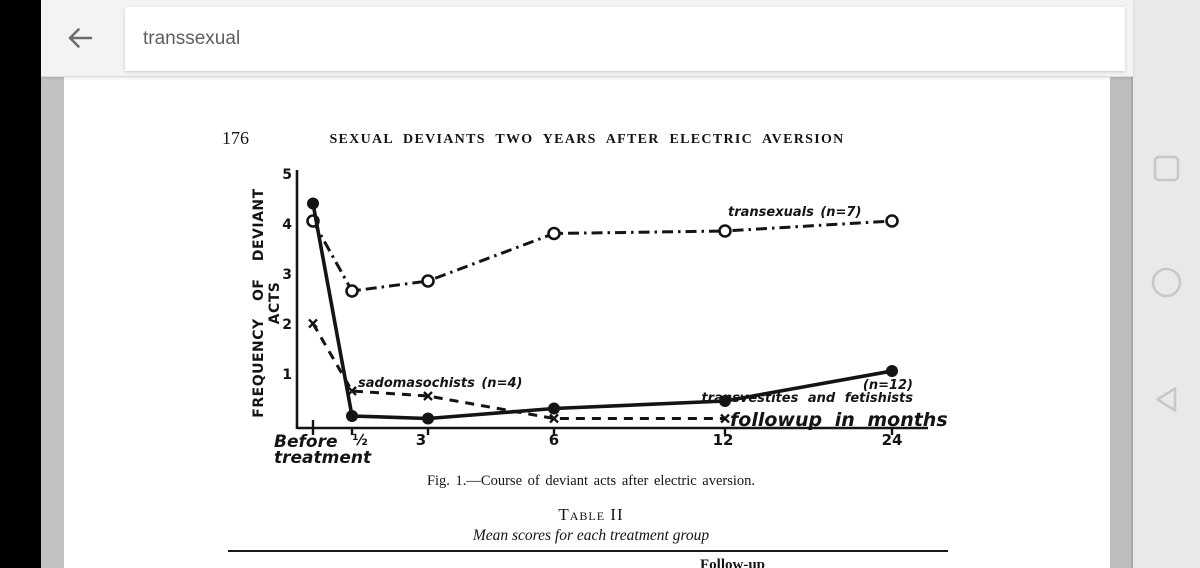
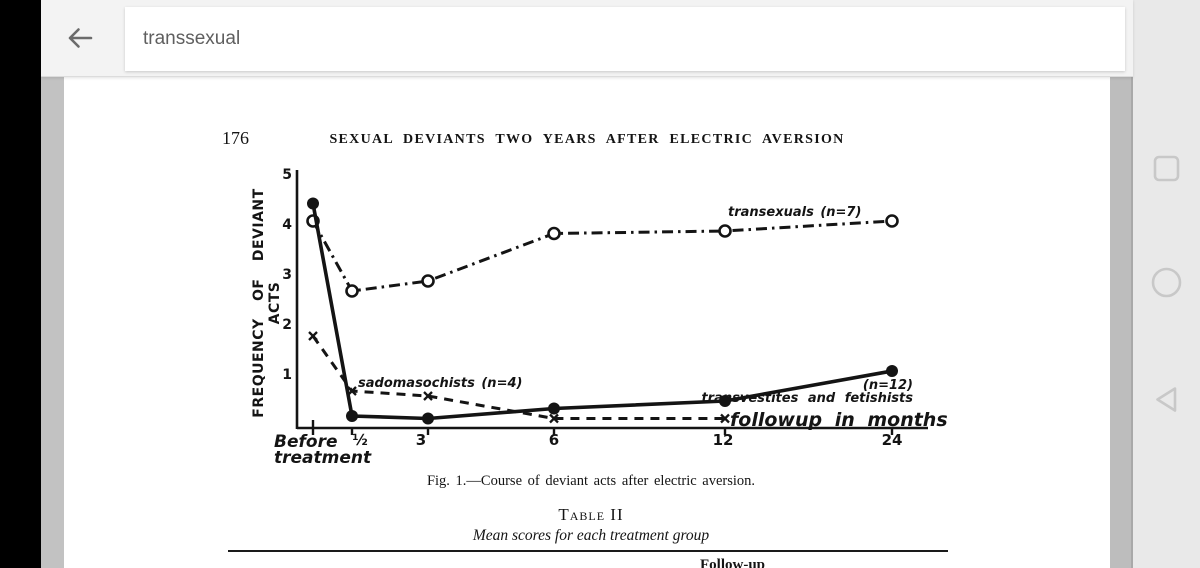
sadomasochists (n=4)/Before treatment: 2.0 -> 1.8
